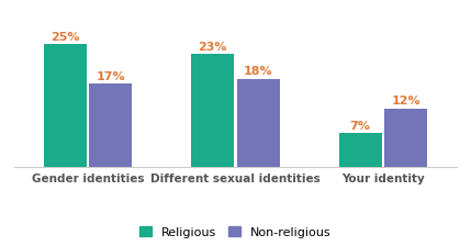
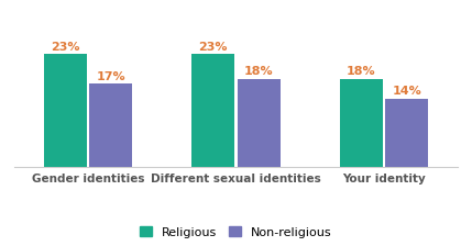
Religious/Gender identities: 25% -> 23%
Religious/Your identity: 7% -> 18%
Non-religious/Your identity: 12% -> 14%
